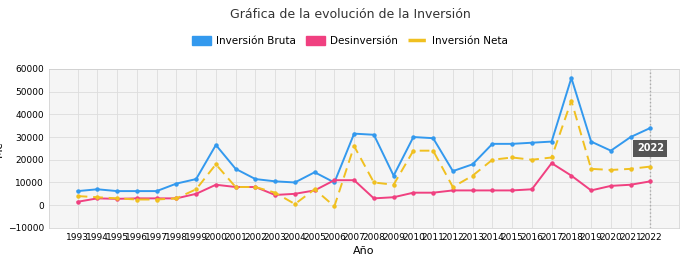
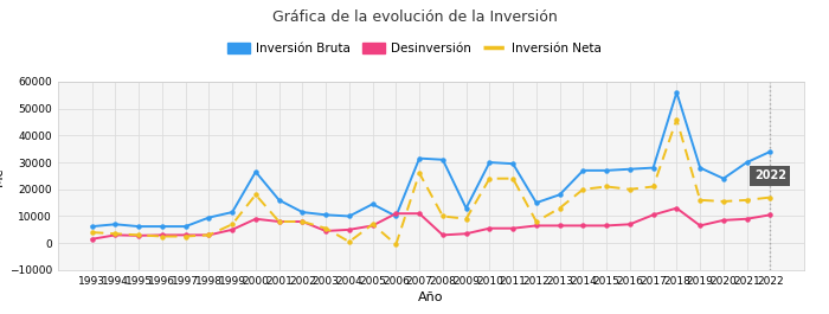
Desinversión/2017: 18500 -> 10500
